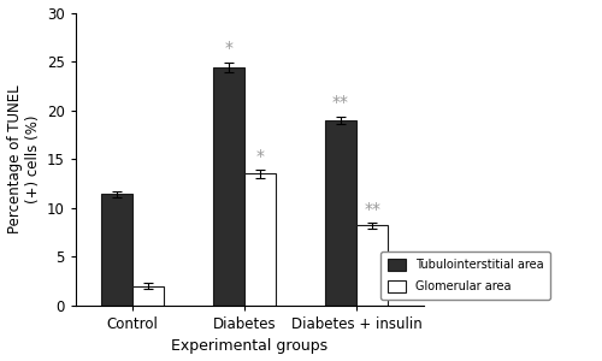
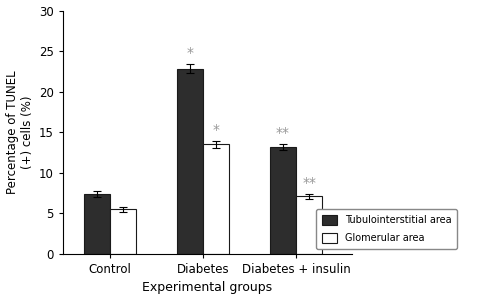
Tubulointerstitial area/Control: 11.4 -> 7.4
Glomerular area/Control: 2.0 -> 5.5
Tubulointerstitial area/Diabetes: 24.4 -> 22.8
Tubulointerstitial area/Diabetes + insulin: 19.0 -> 13.2
Glomerular area/Diabetes + insulin: 8.2 -> 7.1
